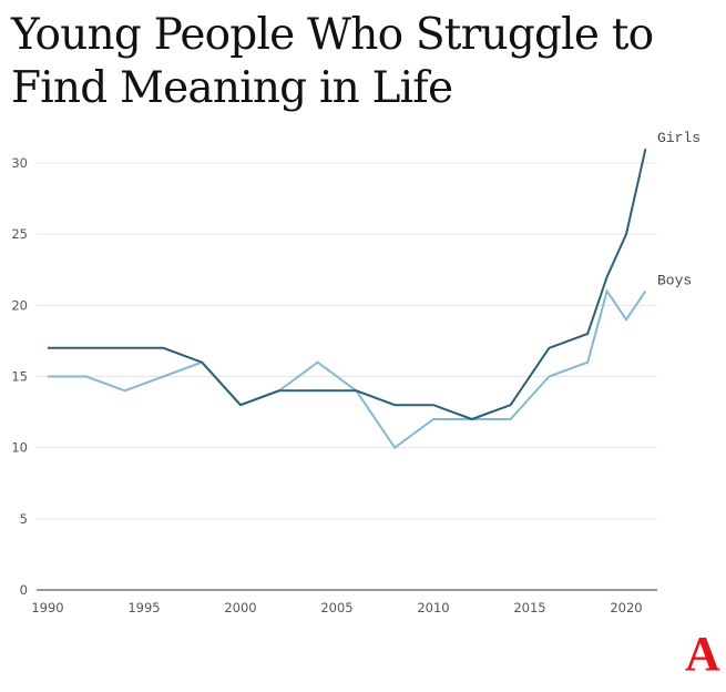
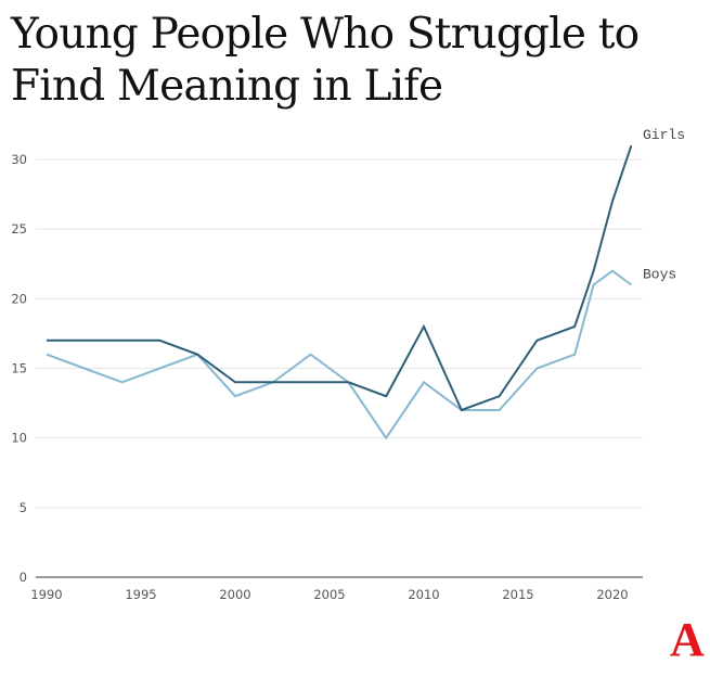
Boys/1990: 15 -> 16
Girls/2000: 13 -> 14
Girls/2010: 13 -> 18
Boys/2010: 12 -> 14
Girls/2020: 25 -> 27
Boys/2020: 19 -> 22
